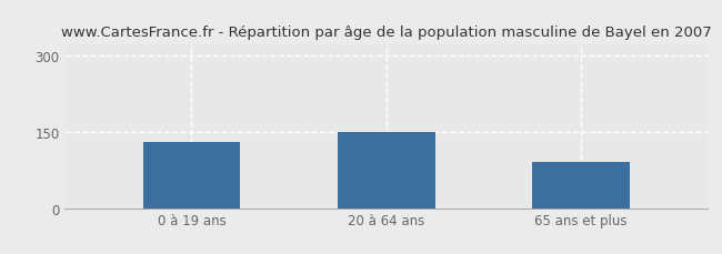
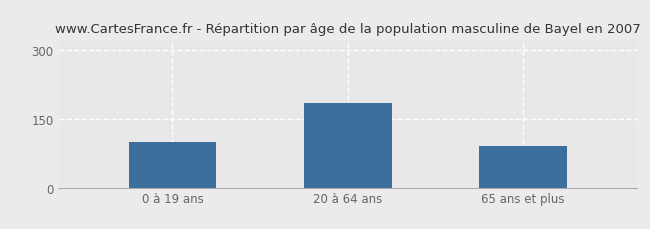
0 à 19 ans: 130 -> 100
20 à 64 ans: 150 -> 185
